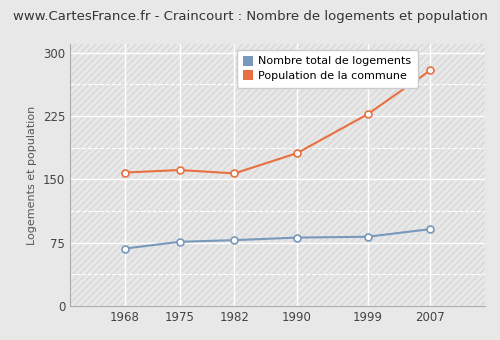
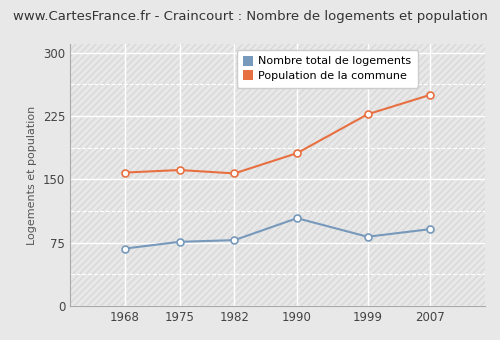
Nombre total de logements/1990: 81 -> 104
Population de la commune/2007: 279 -> 250
